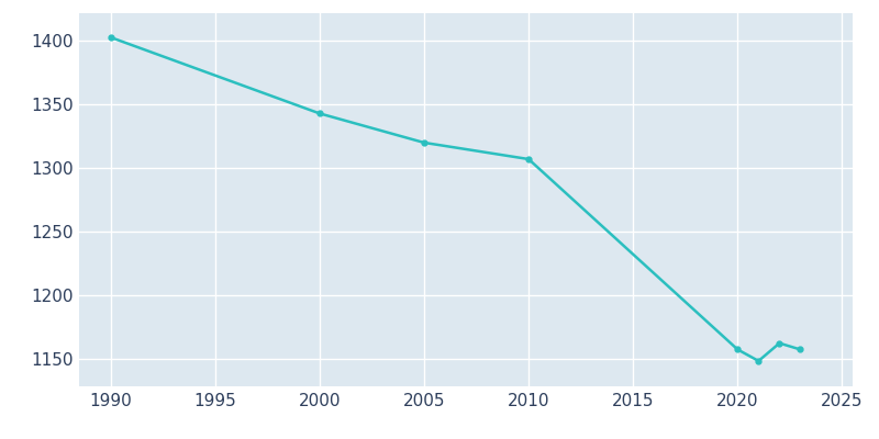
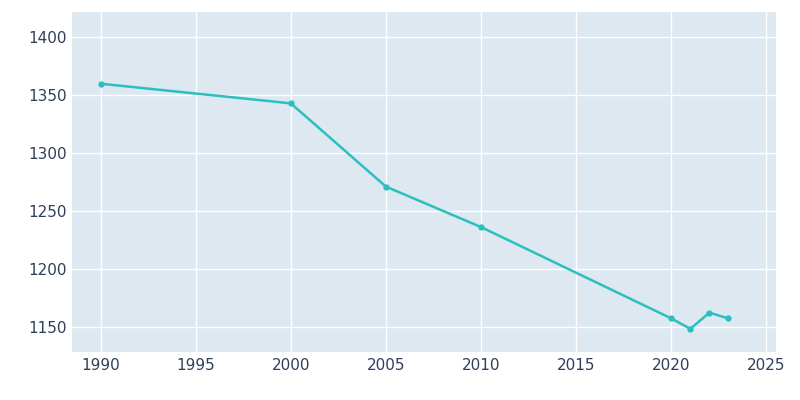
1990: 1403 -> 1360
2005: 1320 -> 1271
2010: 1307 -> 1236
